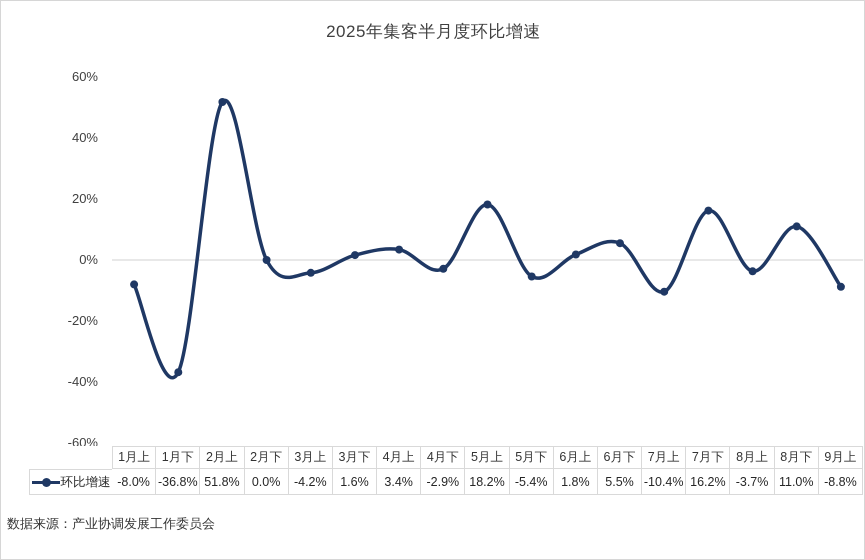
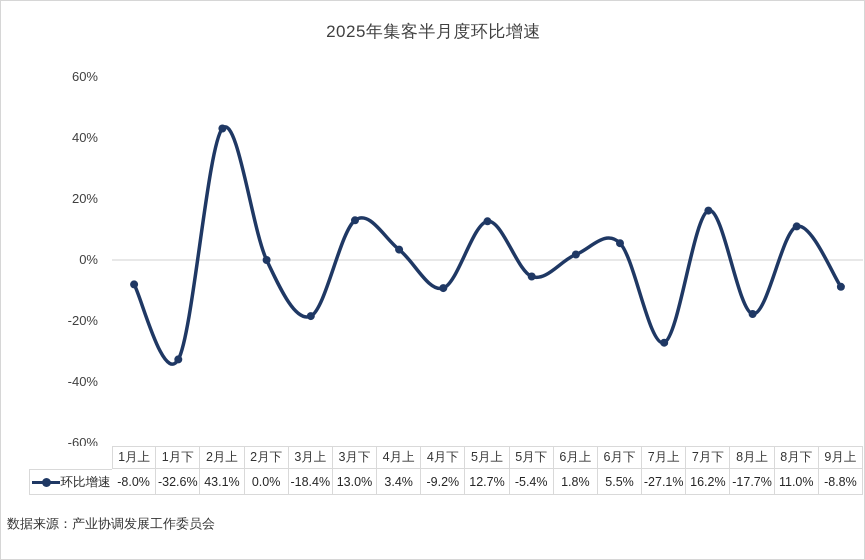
1月下: -36.8% -> -32.6%
2月上: 51.8% -> 43.1%
3月上: -4.2% -> -18.4%
3月下: 1.6% -> 13.0%
4月下: -2.9% -> -9.2%
5月上: 18.2% -> 12.7%
7月上: -10.4% -> -27.1%
8月上: -3.7% -> -17.7%
